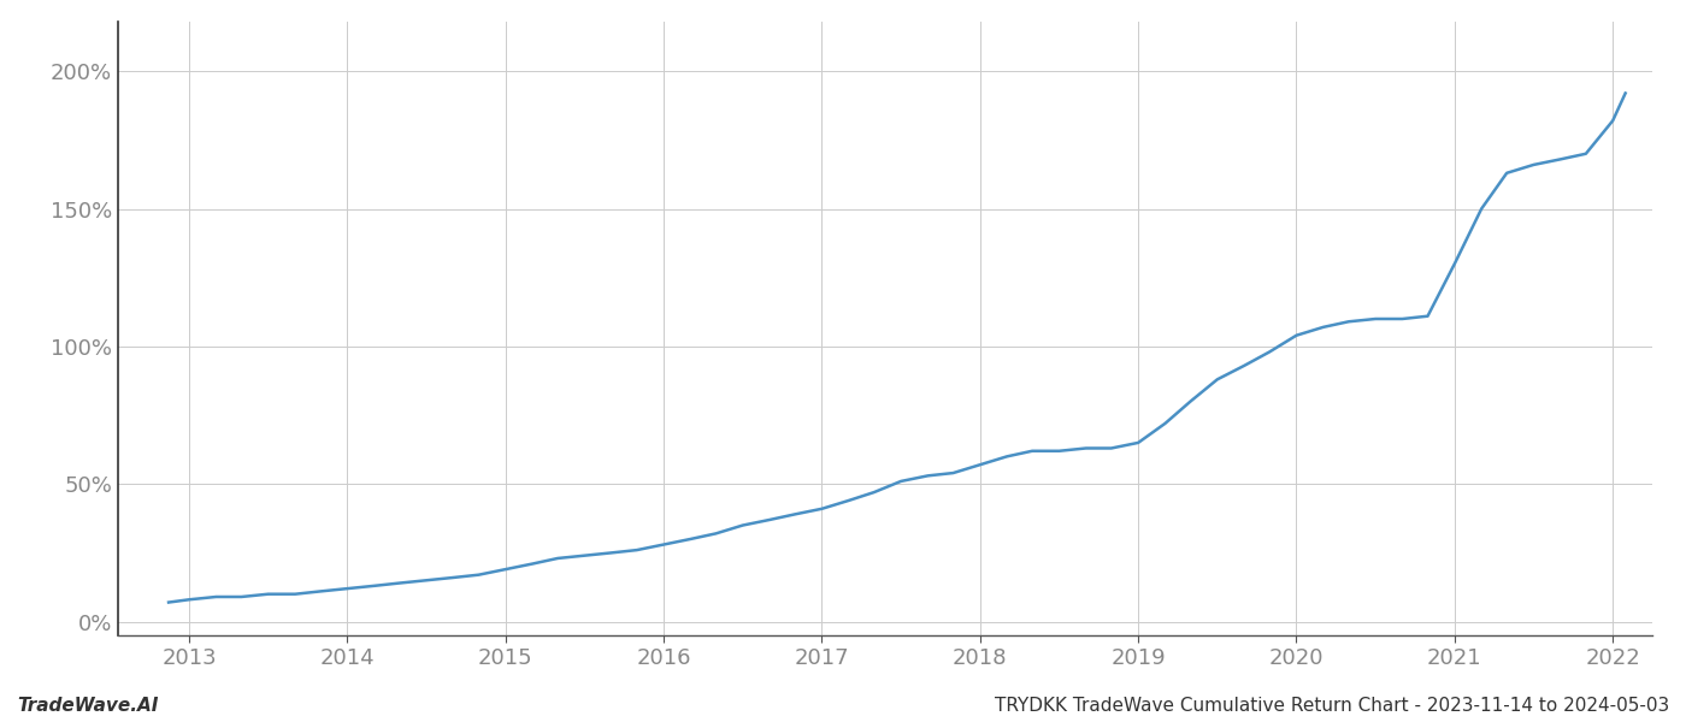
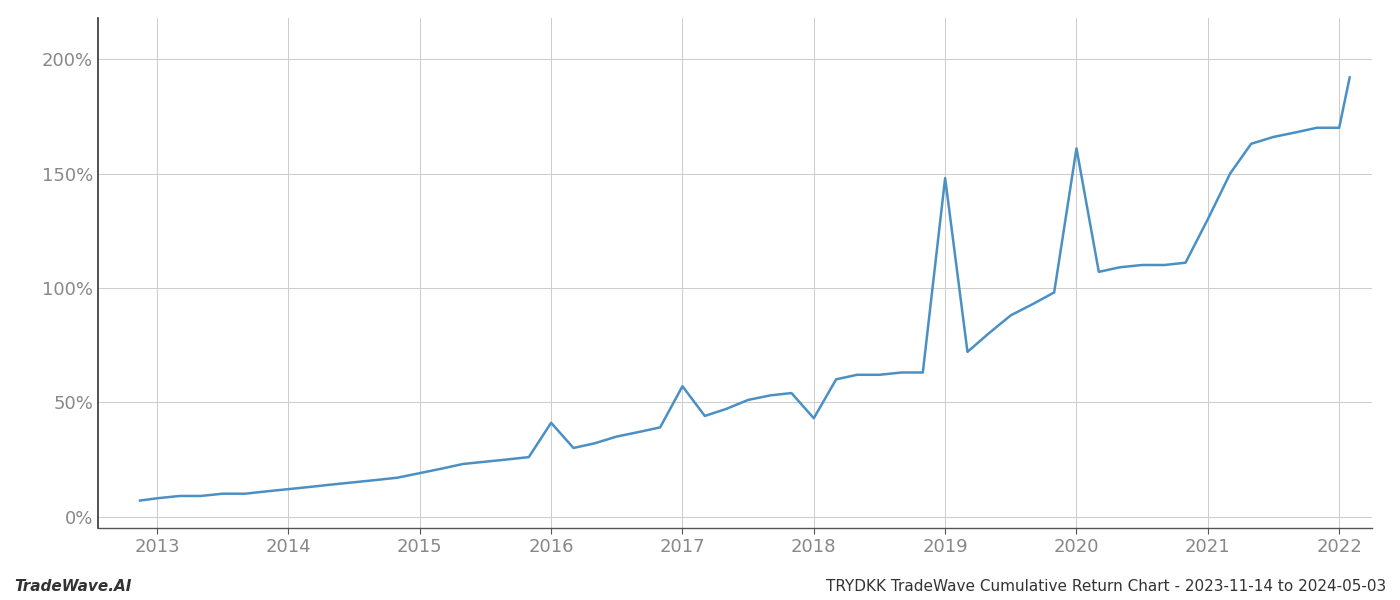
2016: 28% -> 41%
2017: 41% -> 57%
2018: 57% -> 43%
2019: 65% -> 148%
2020: 104% -> 161%
2022: 182% -> 170%
